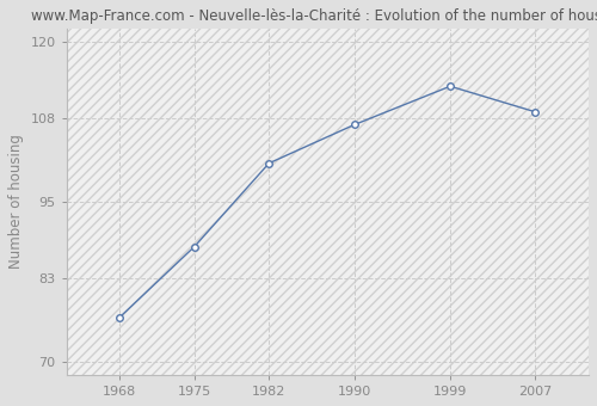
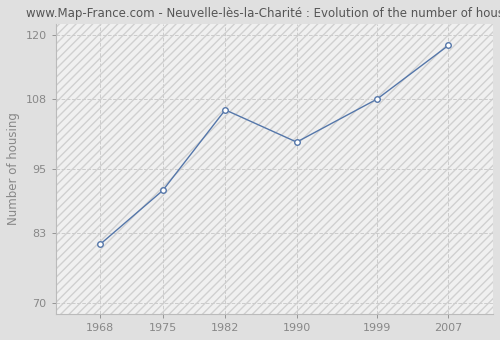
1968: 77 -> 81
1975: 88 -> 91
1982: 101 -> 106
1990: 107 -> 100
1999: 113 -> 108
2007: 109 -> 118
